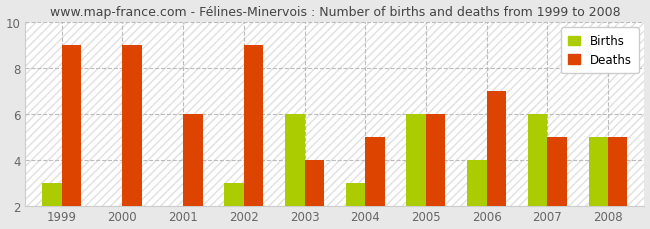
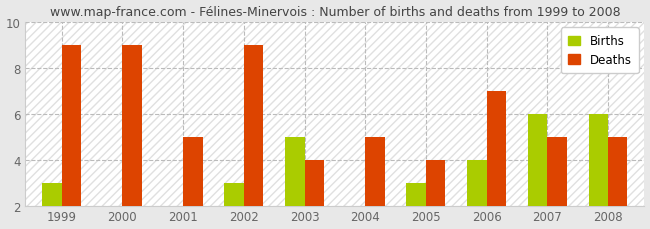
Deaths/2001: 6 -> 5
Births/2003: 6 -> 5
Births/2004: 3 -> 2
Births/2005: 6 -> 3
Deaths/2005: 6 -> 4
Births/2008: 5 -> 6
